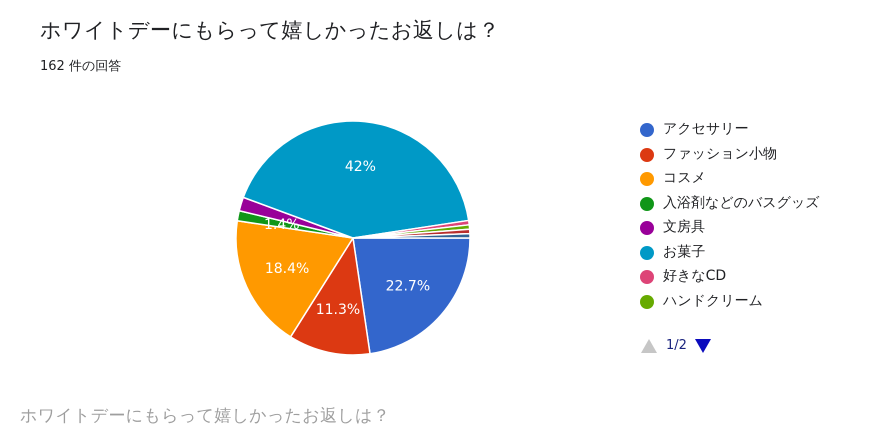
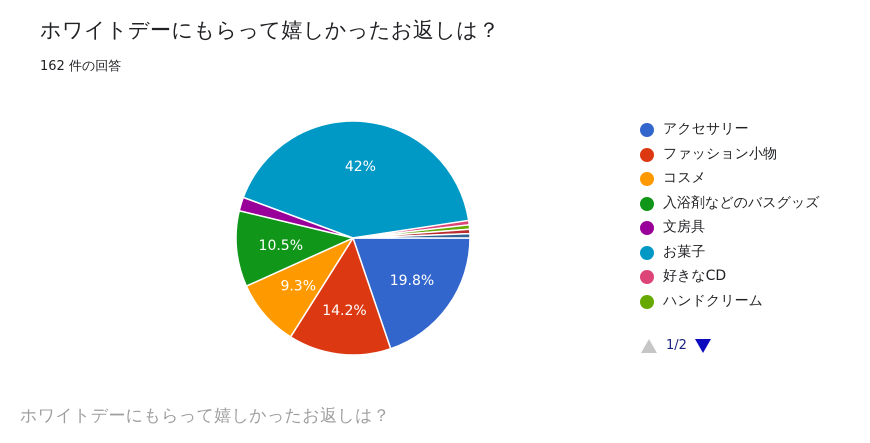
アクセサリー: 22.7% -> 19.8%
ファッション小物: 11.3% -> 14.2%
コスメ: 18.4% -> 9.3%
入浴剤などのバスグッズ: 1.4% -> 10.5%
